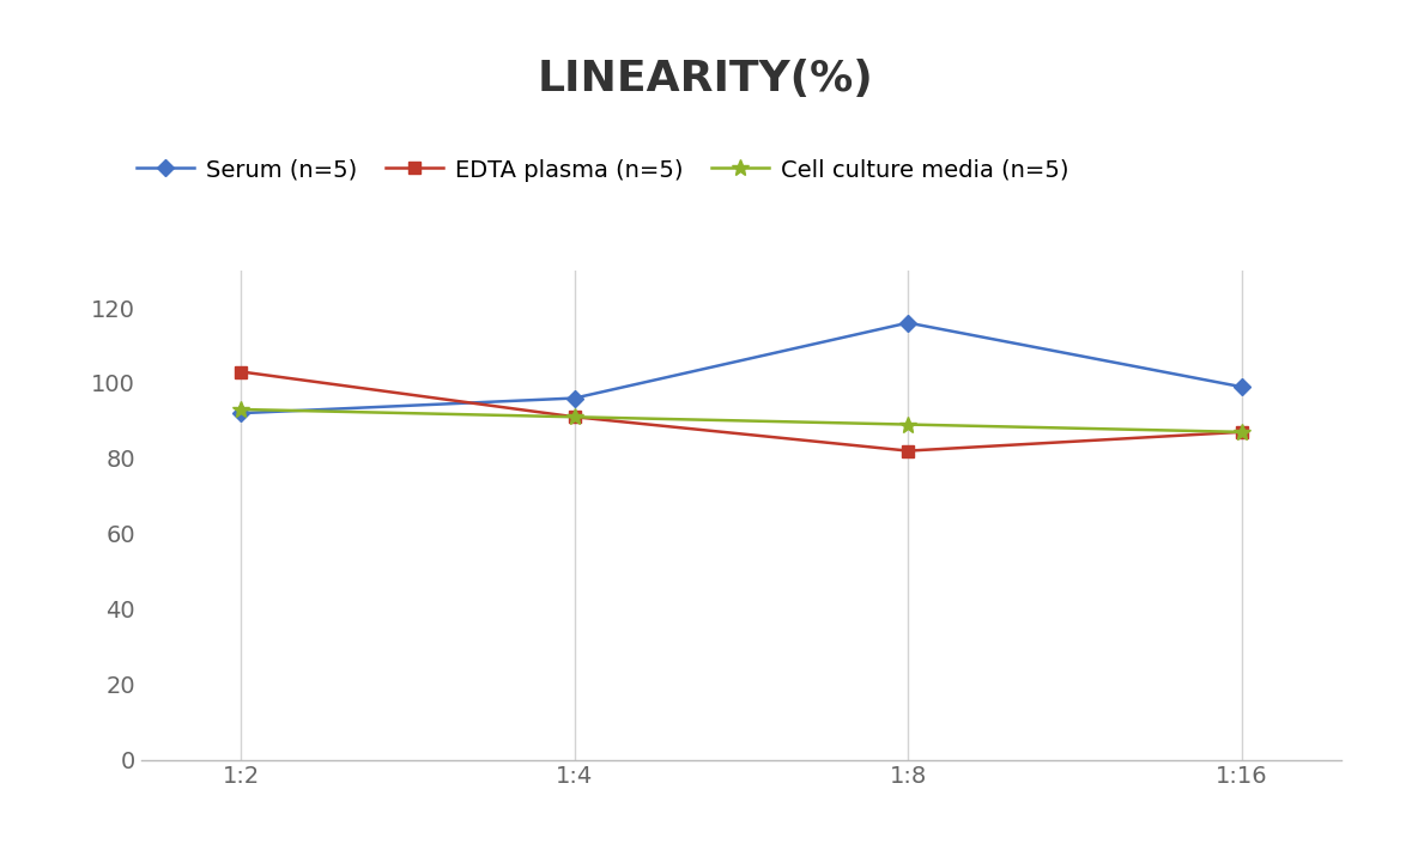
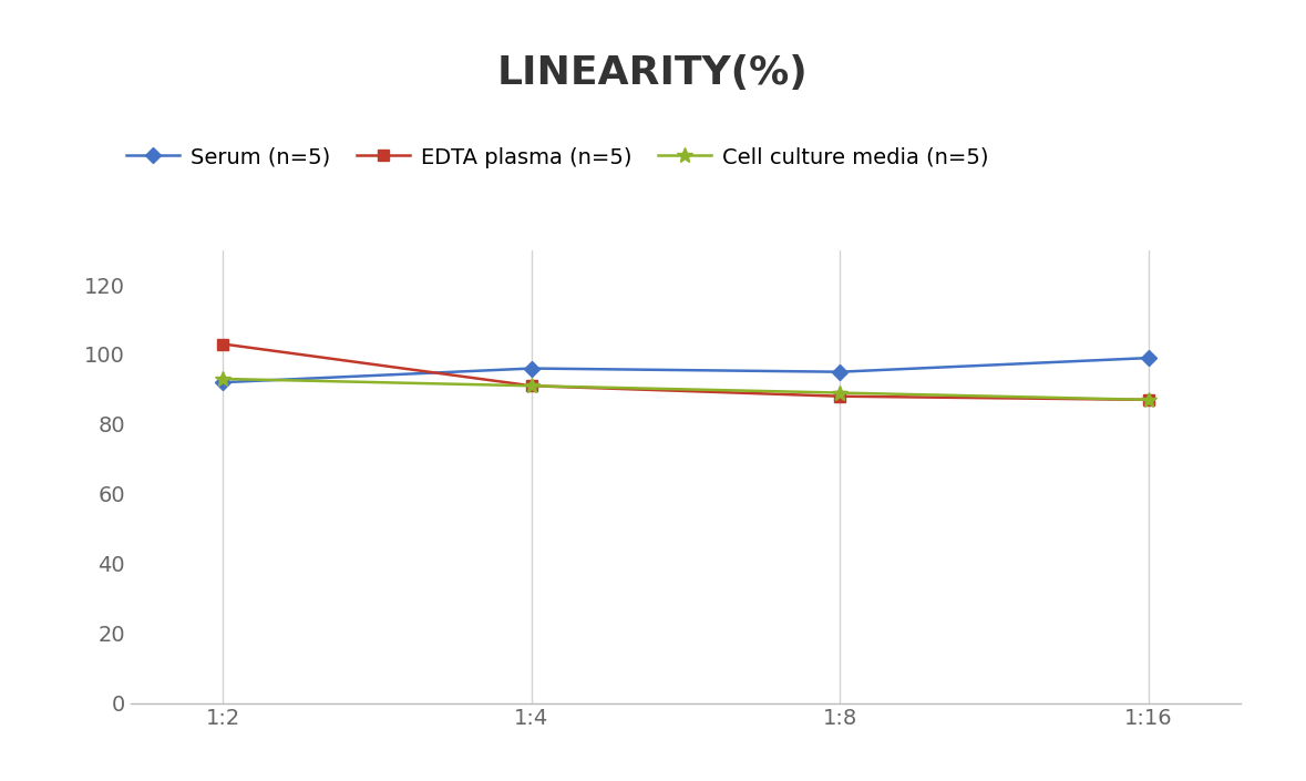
Serum (n=5)/1:8: 116 -> 95
EDTA plasma (n=5)/1:8: 82 -> 88
